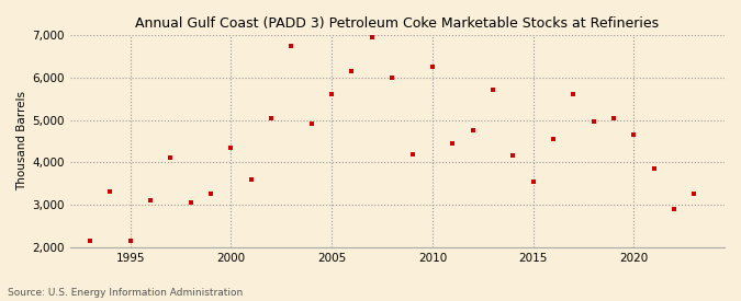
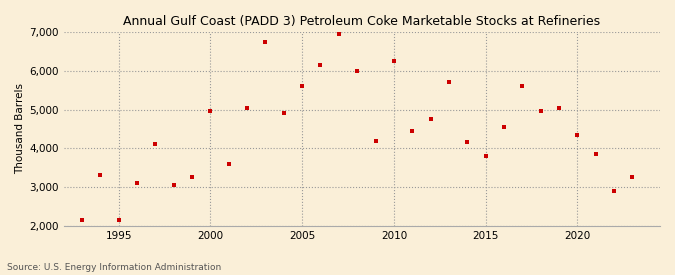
2000: 4,350 -> 4,950
2015: 3,550 -> 3,800
2020: 4,650 -> 4,350
